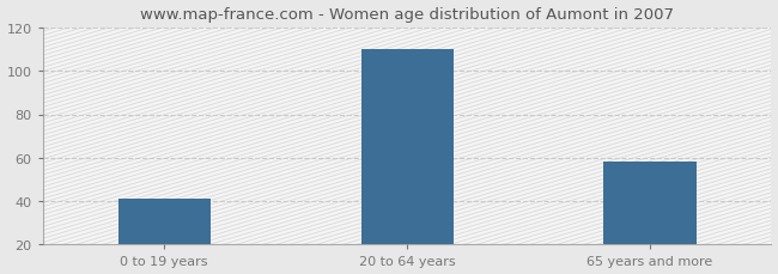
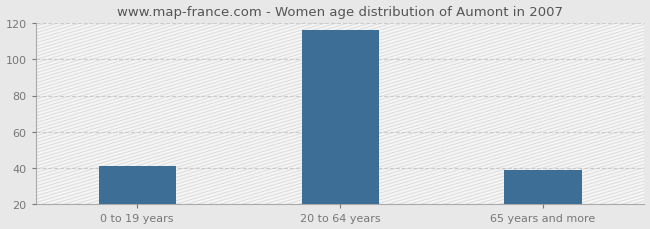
20 to 64 years: 110 -> 116
65 years and more: 58 -> 39
